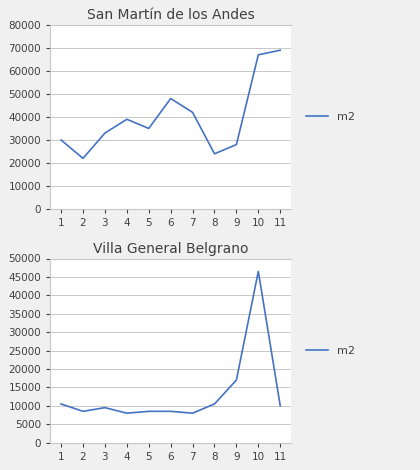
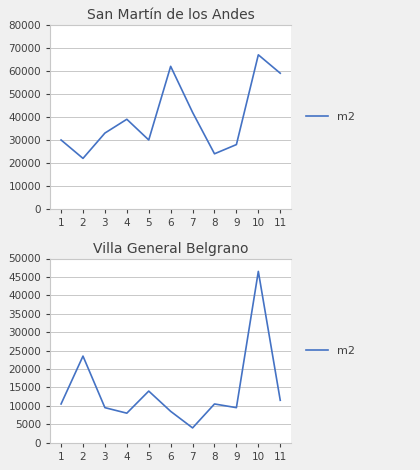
San Martín de los Andes/5: 35000 -> 30000
San Martín de los Andes/6: 48000 -> 62000
San Martín de los Andes/11: 69000 -> 59000
Villa General Belgrano/2: 8500 -> 23500
Villa General Belgrano/5: 8500 -> 14000
Villa General Belgrano/7: 8000 -> 4000
Villa General Belgrano/9: 17000 -> 9500
Villa General Belgrano/11: 10000 -> 11500
